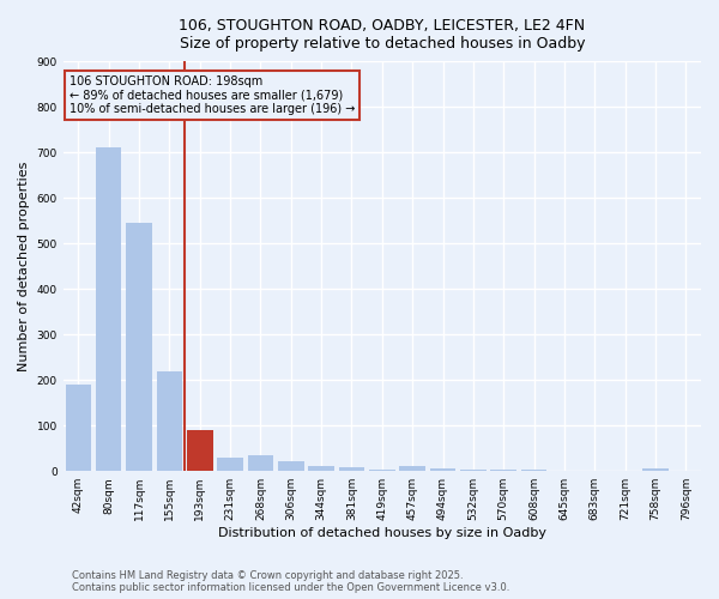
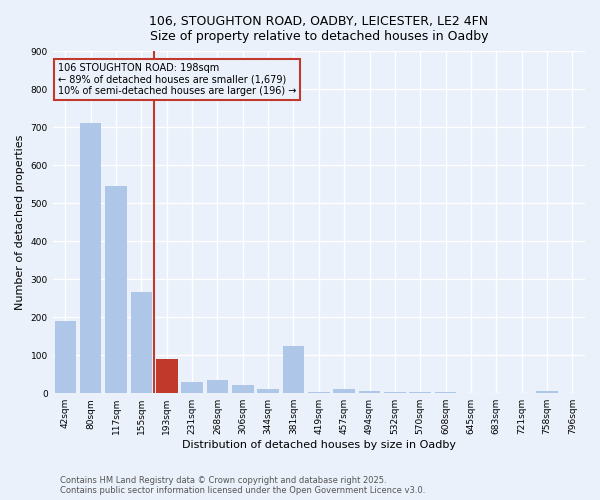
155sqm: 220 -> 265
381sqm: 8 -> 125
